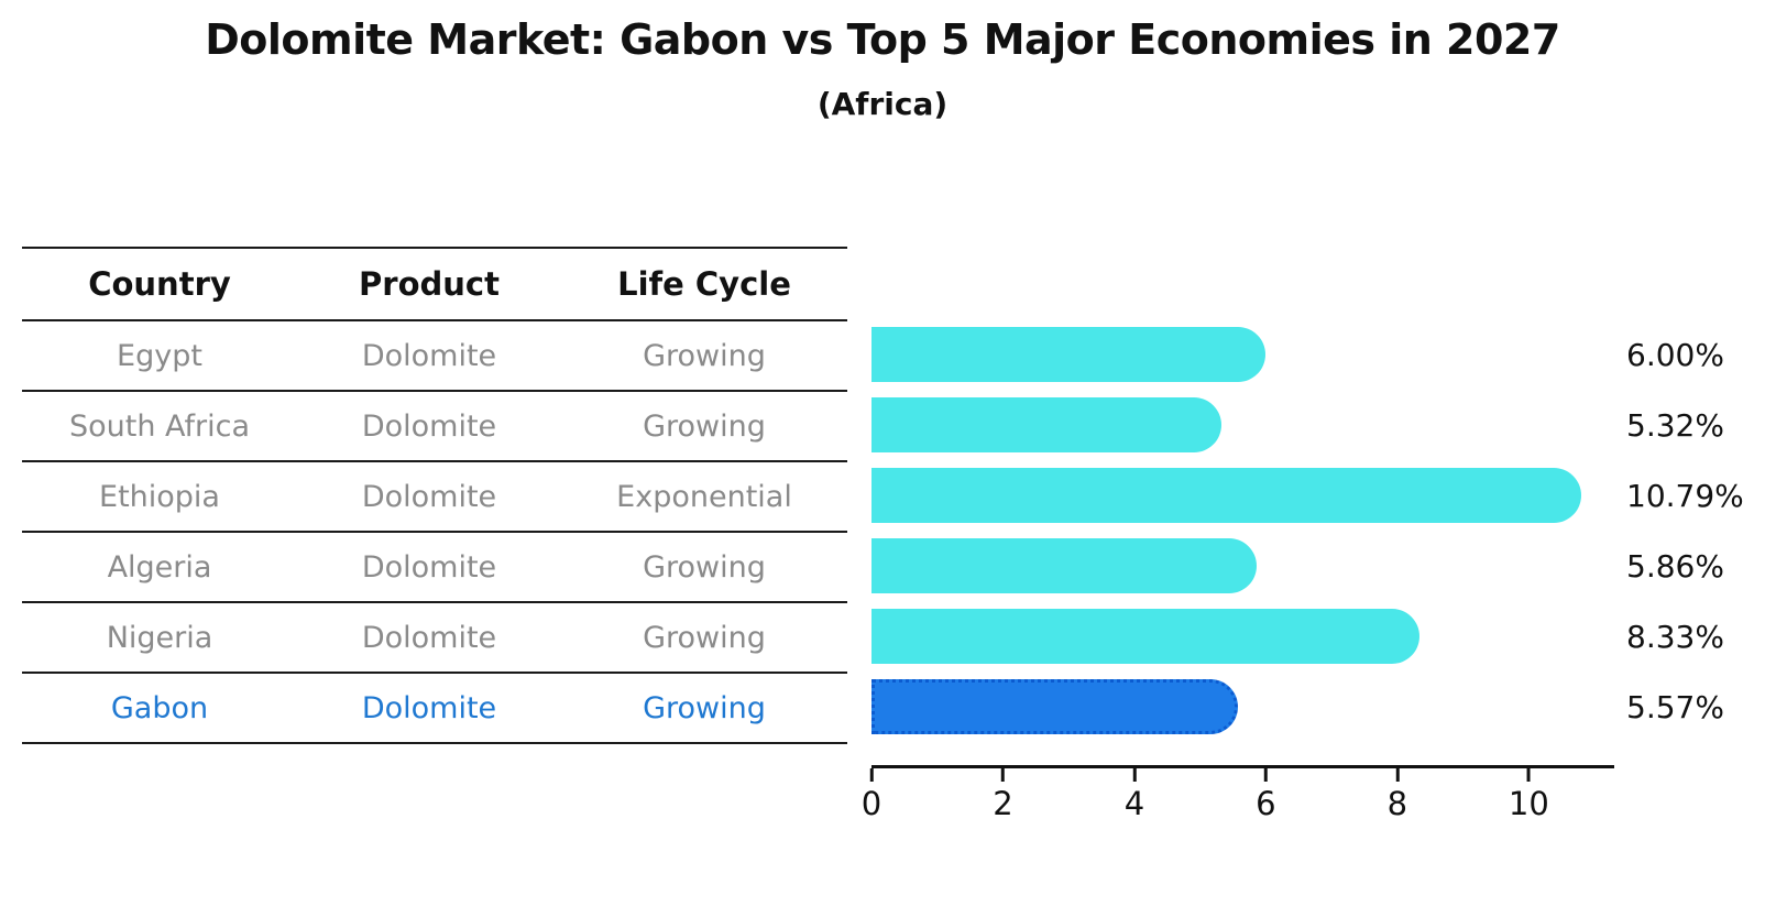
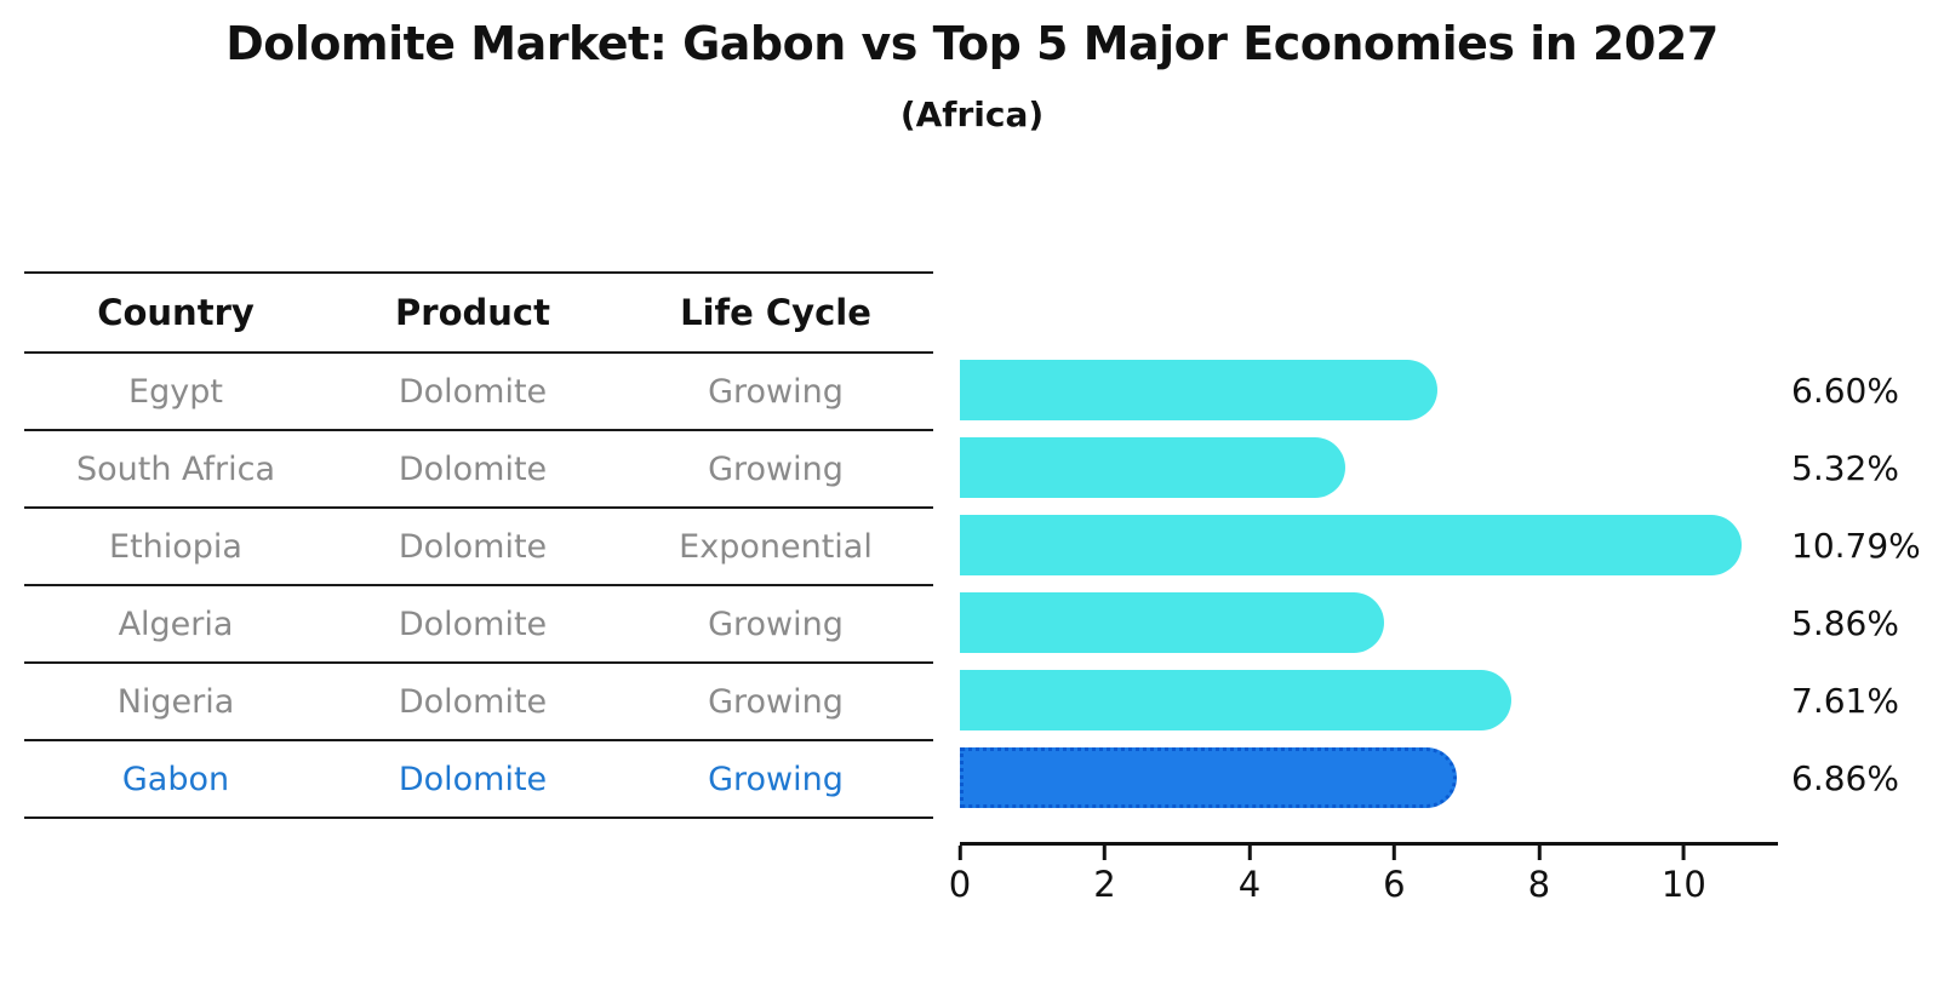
Egypt: 6.00% -> 6.60%
Nigeria: 8.33% -> 7.61%
Gabon: 5.57% -> 6.86%
